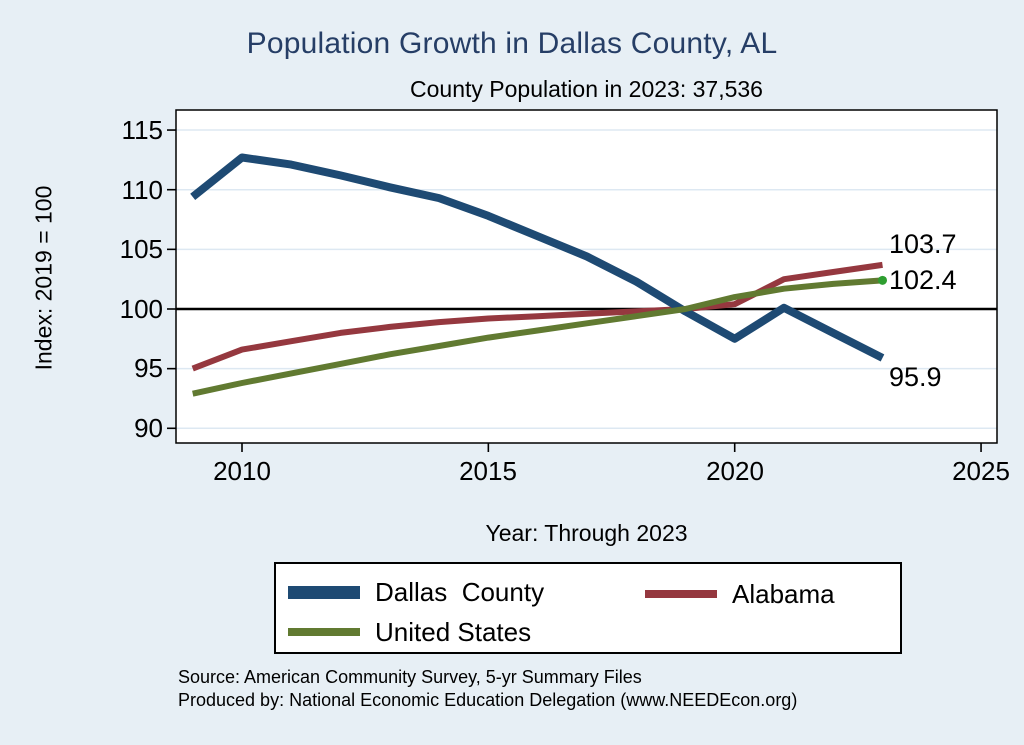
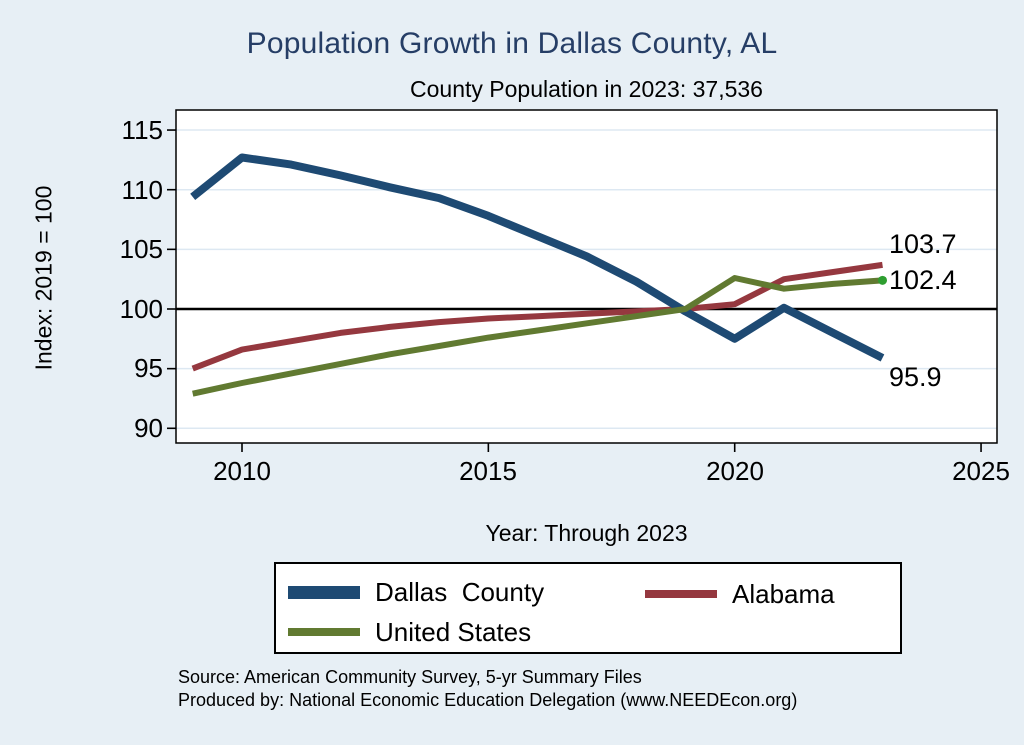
United States/2020: 101.0 -> 102.6
